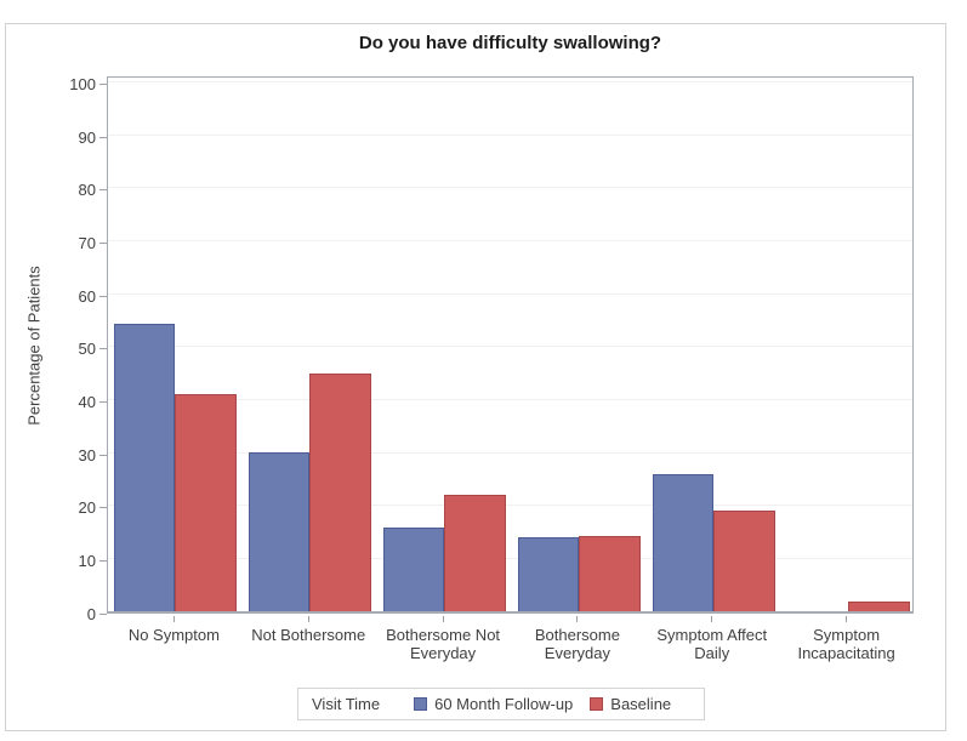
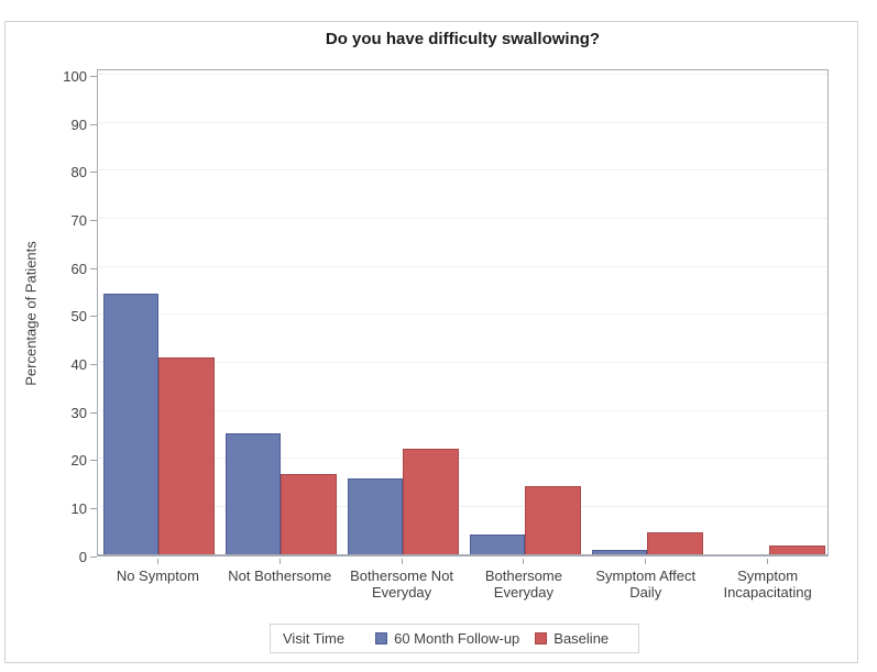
60 Month Follow-up/Not Bothersome: 30 -> 25
Baseline/Not Bothersome: 45 -> 17
60 Month Follow-up/Bothersome Everyday: 14 -> 4
60 Month Follow-up/Symptom Affect Daily: 26 -> 1
Baseline/Symptom Affect Daily: 19 -> 5
